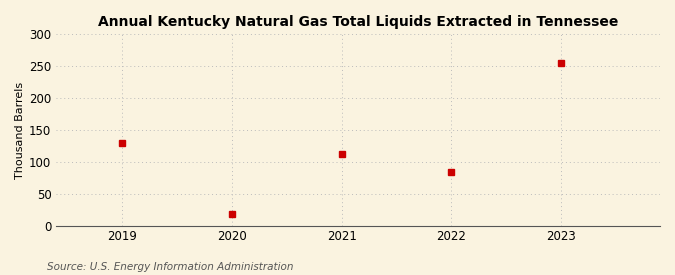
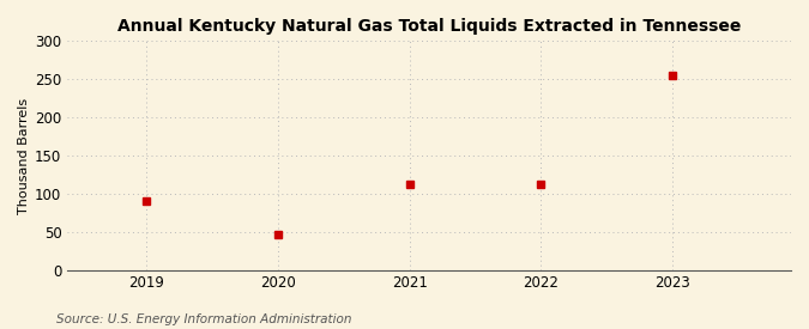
2019: 130 -> 90
2020: 18 -> 47
2022: 84 -> 113
